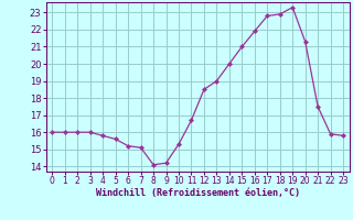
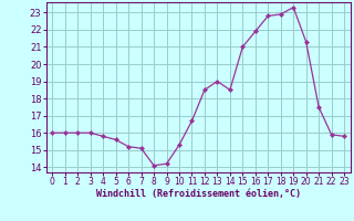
14: 20.0 -> 18.5
